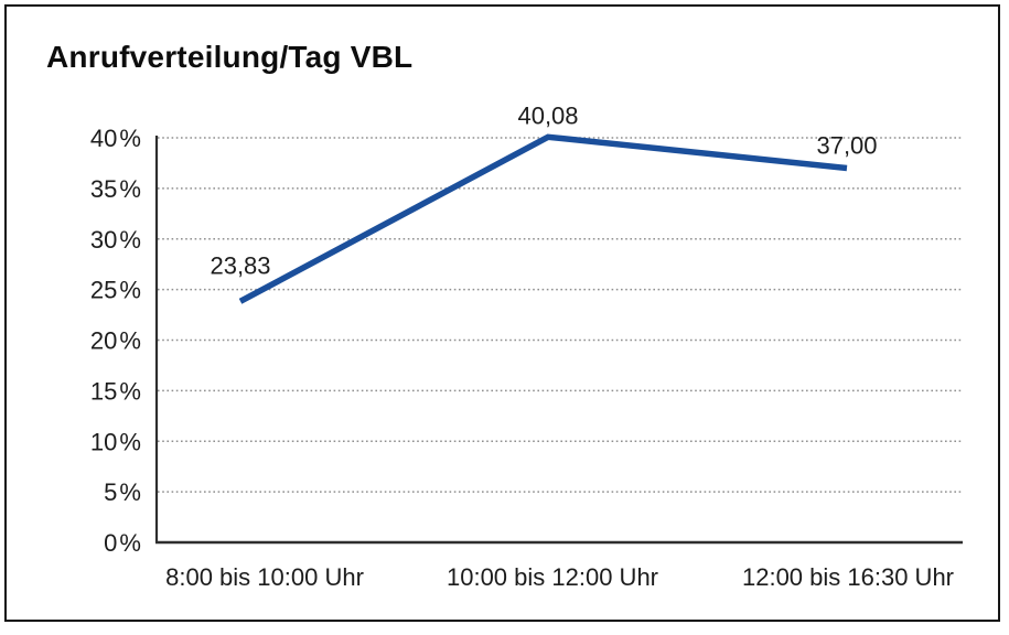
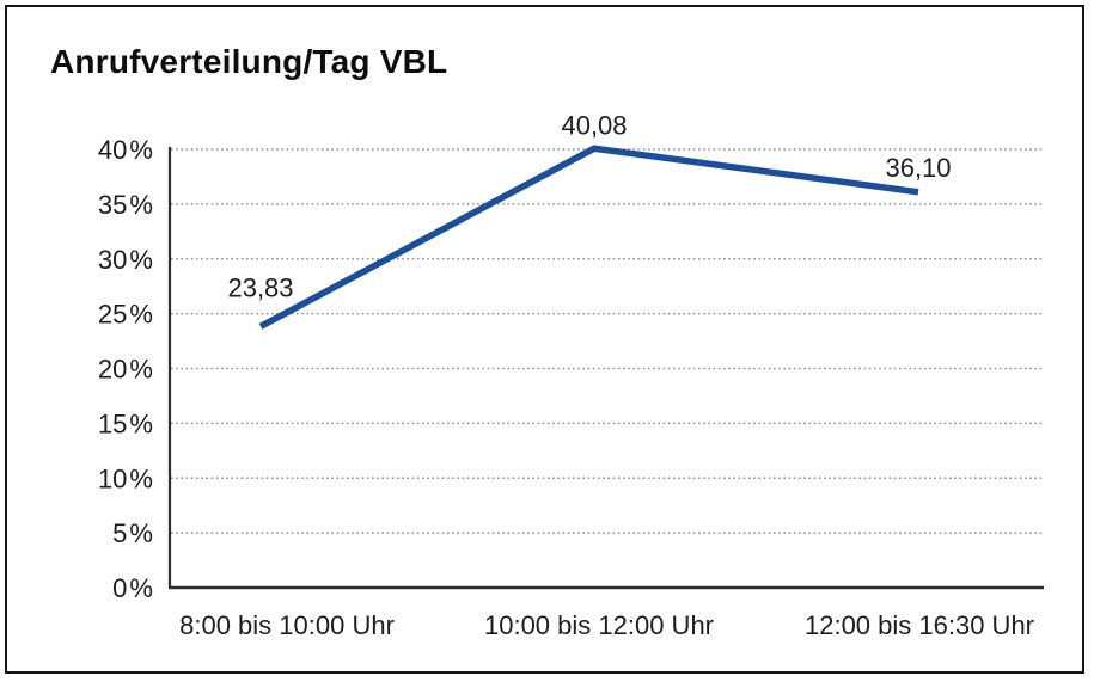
12:00 bis 16:30 Uhr: 37,00 -> 36,10
